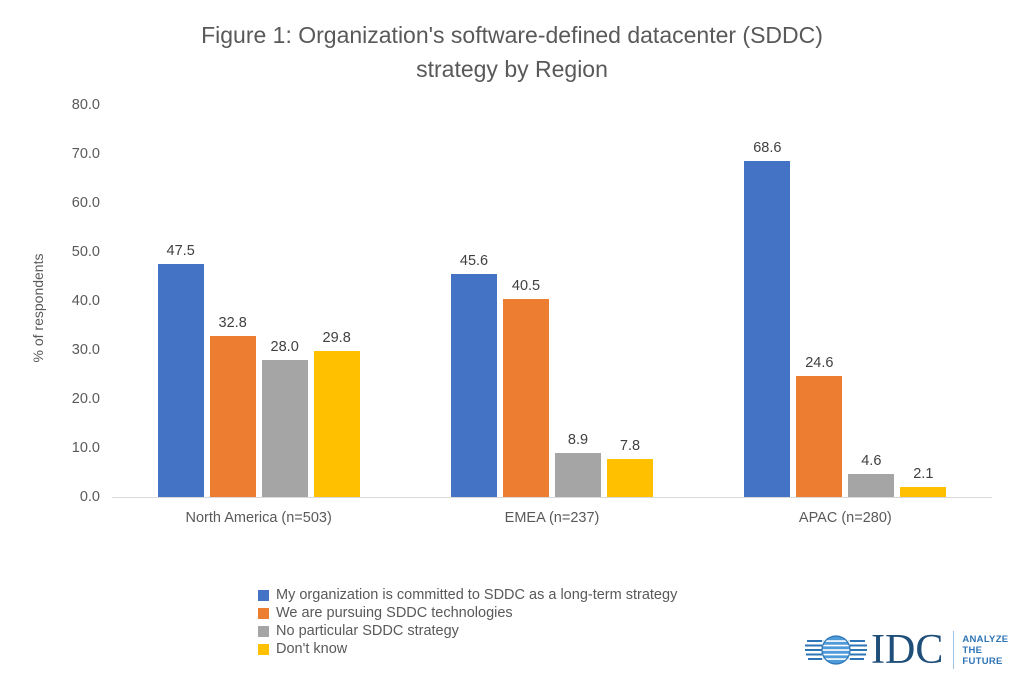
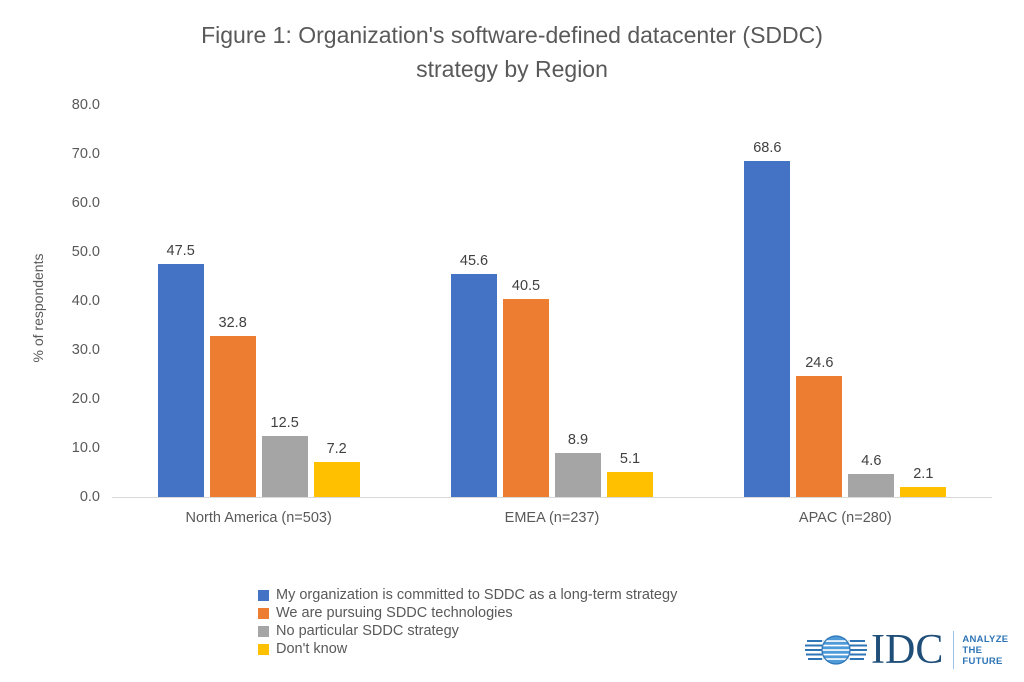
No particular SDDC strategy/North America (n=503): 28.0 -> 12.5
Don't know/North America (n=503): 29.8 -> 7.2
Don't know/EMEA (n=237): 7.8 -> 5.1
